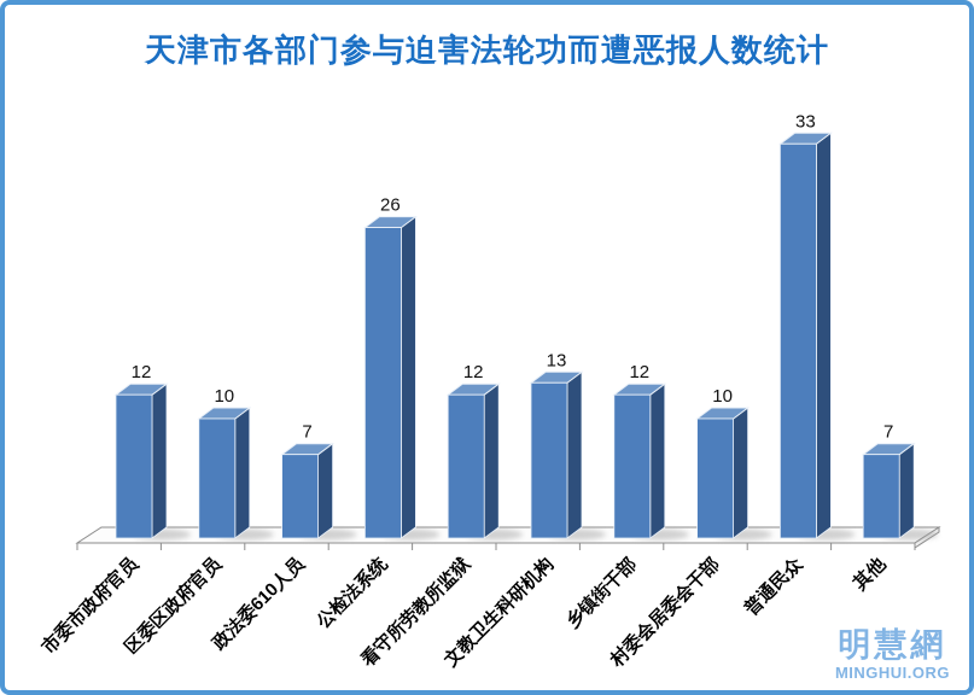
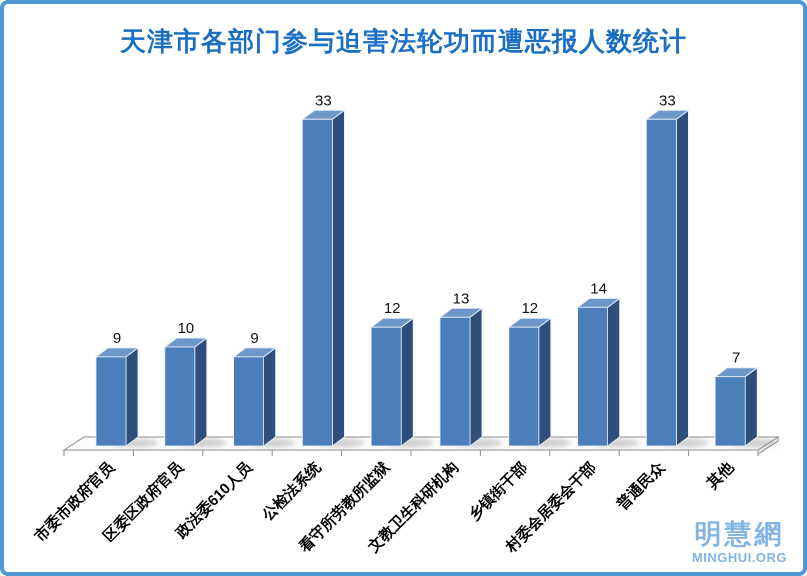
市委市政府官员: 12 -> 9
政法委610人员: 7 -> 9
公检法系统: 26 -> 33
村委会居委会干部: 10 -> 14
